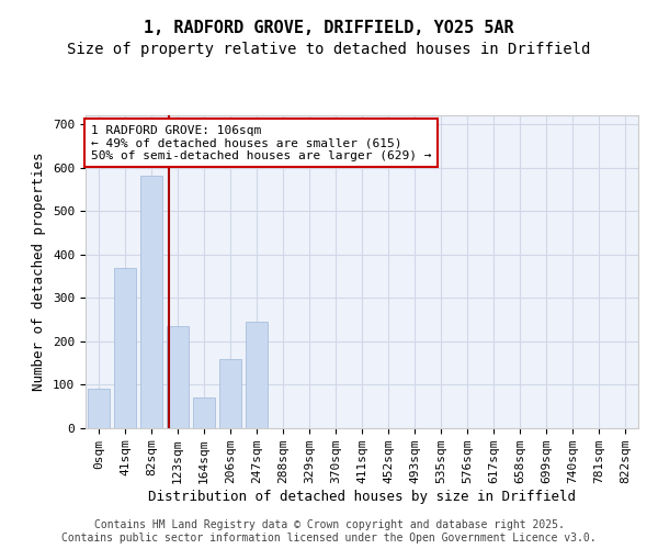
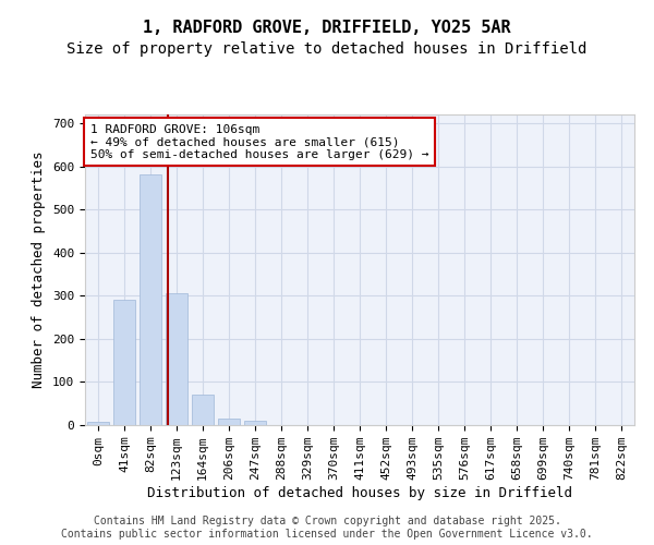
0sqm: 90 -> 8
41sqm: 370 -> 290
123sqm: 235 -> 305
206sqm: 160 -> 15
247sqm: 245 -> 10
